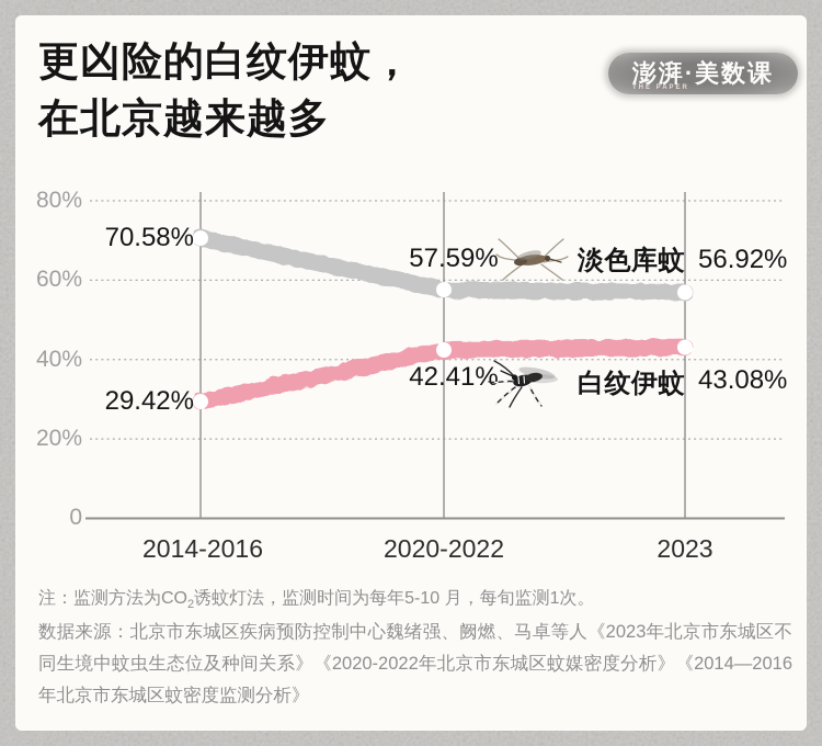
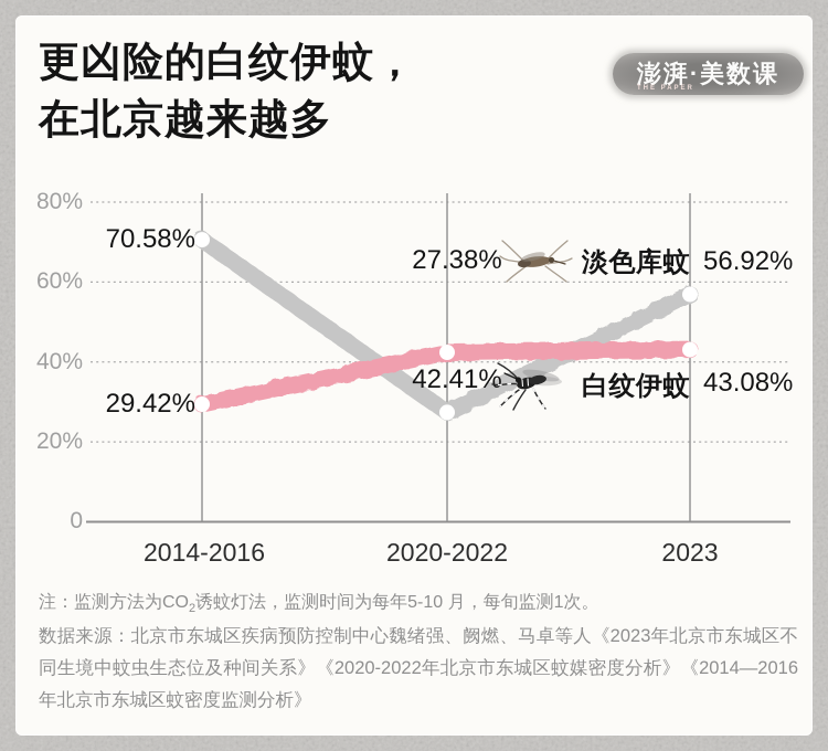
淡色库蚊/2020-2022: 57.59% -> 27.38%
